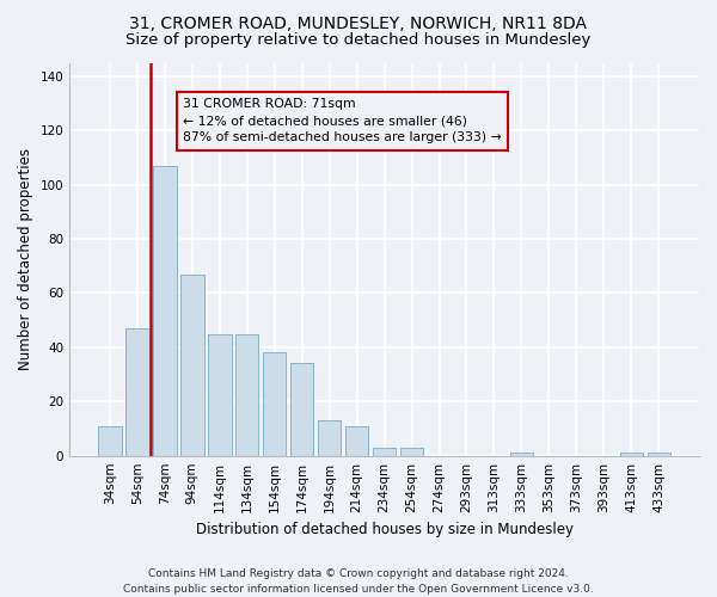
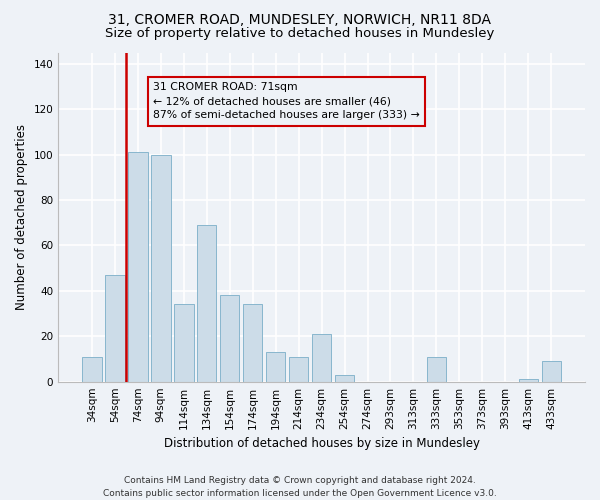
74sqm: 107 -> 101
94sqm: 67 -> 100
114sqm: 45 -> 34
134sqm: 45 -> 69
234sqm: 3 -> 21
333sqm: 1 -> 11
433sqm: 1 -> 9
